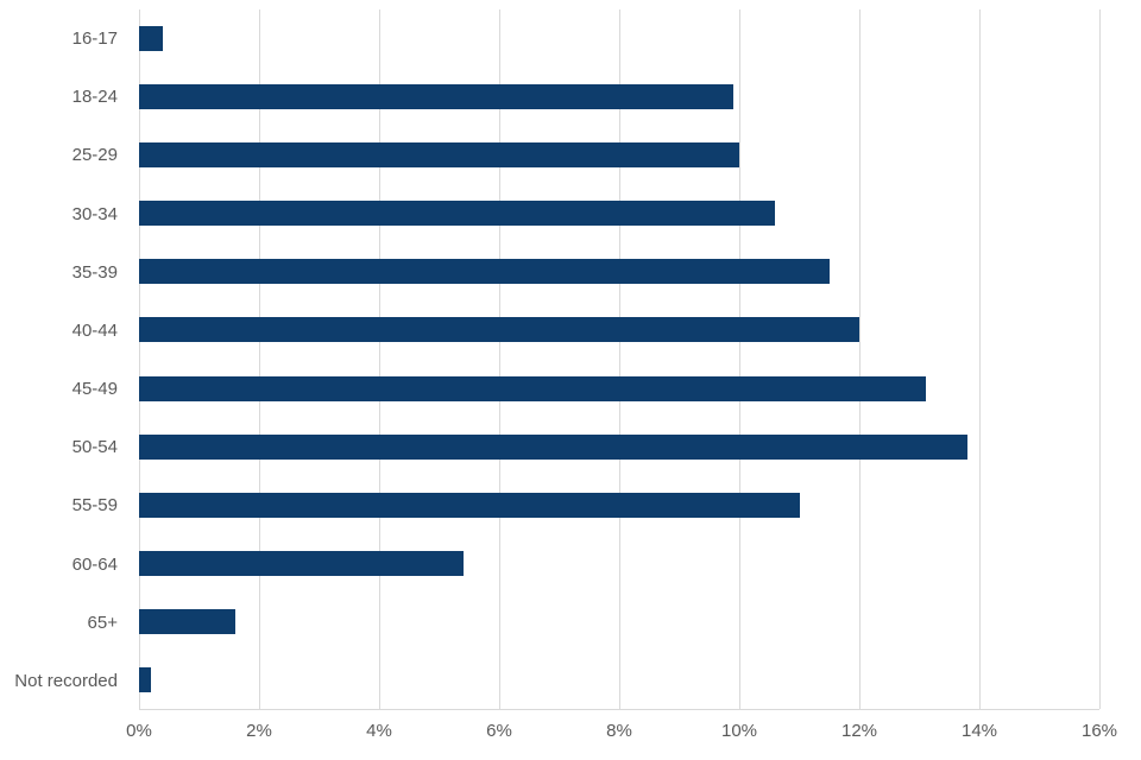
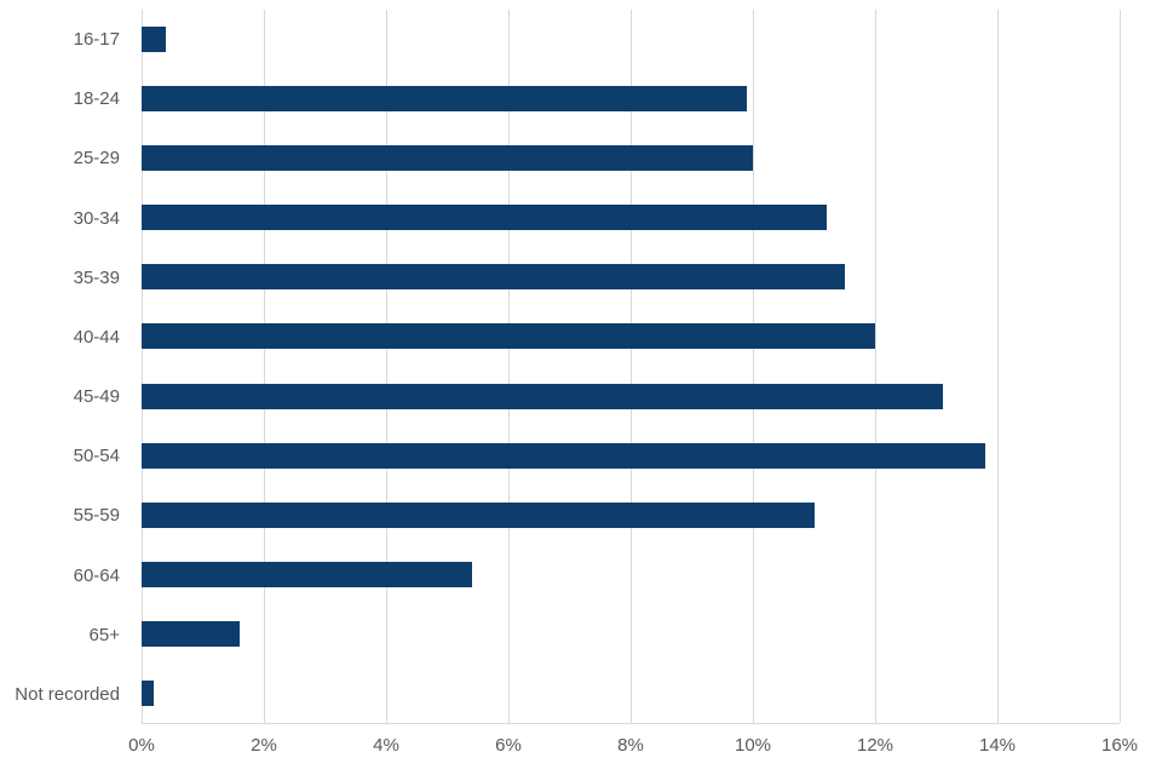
30-34: 10.6% -> 11.2%
